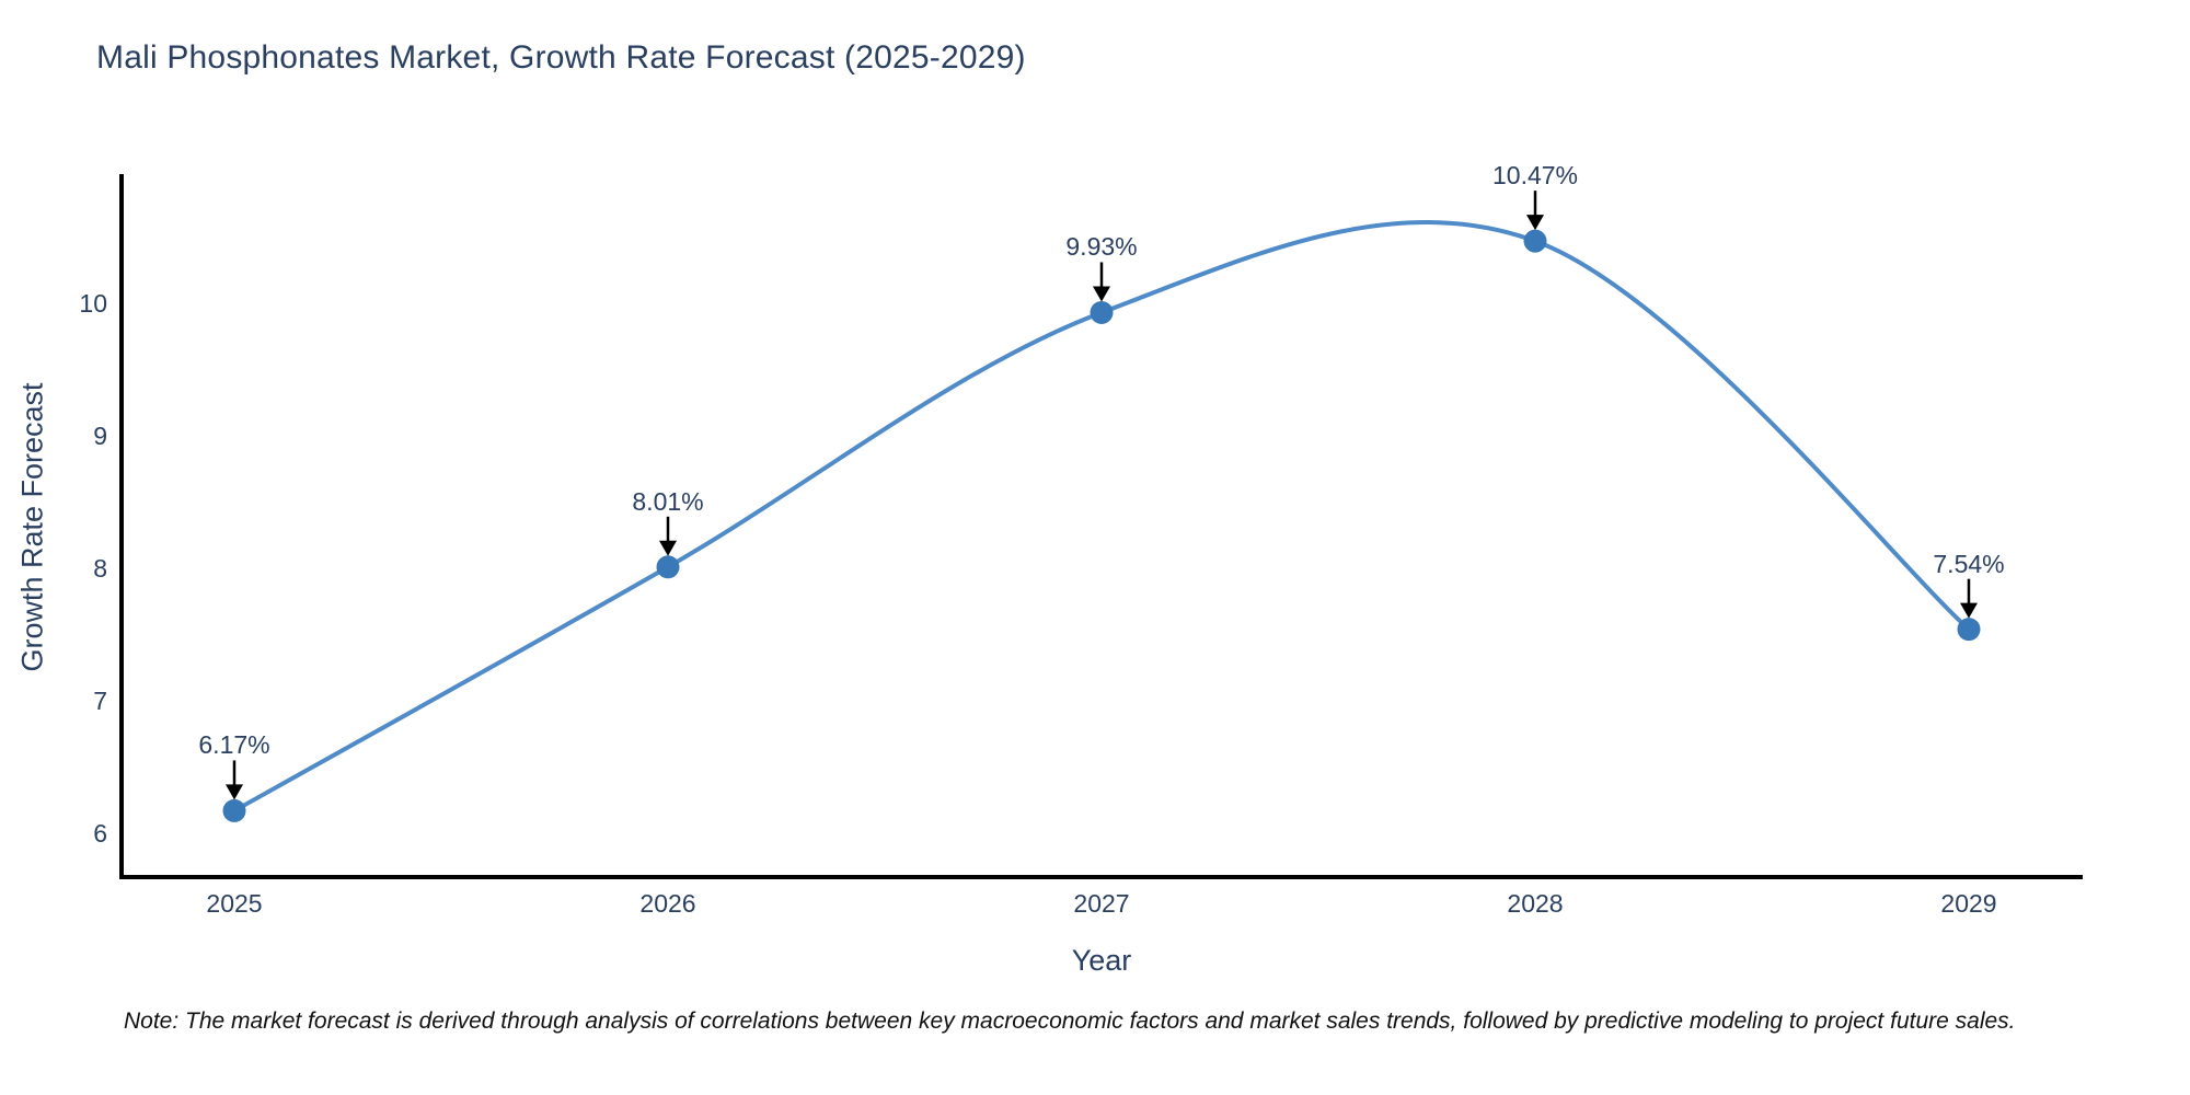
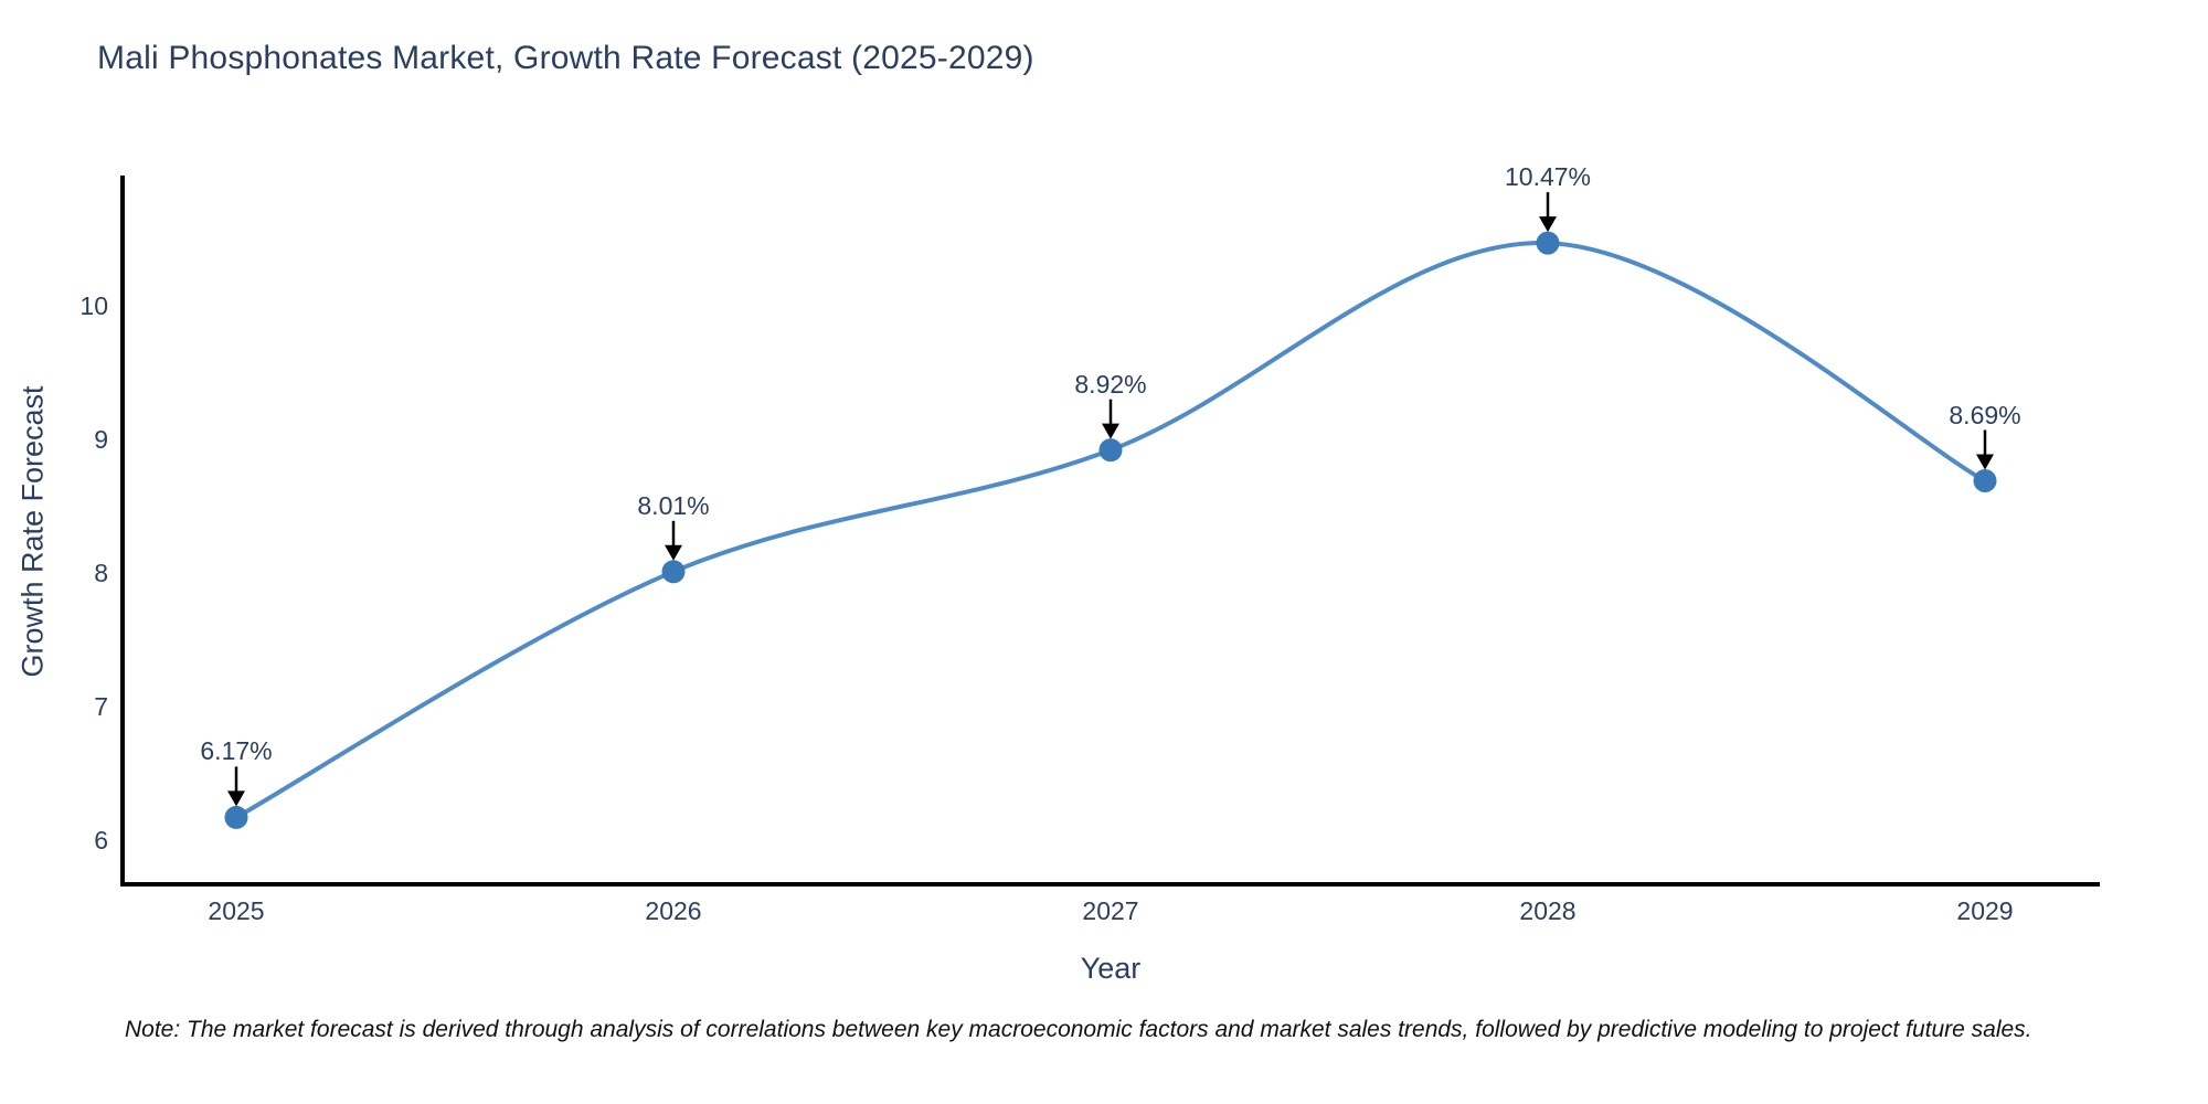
2027: 9.93% -> 8.92%
2029: 7.54% -> 8.69%
